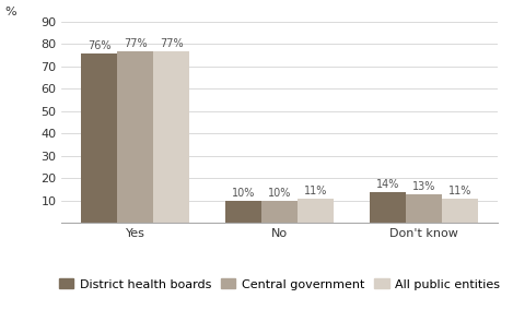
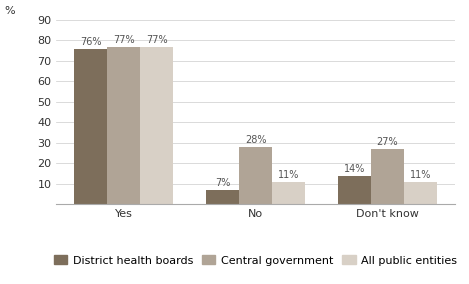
District health boards/No: 10% -> 7%
Central government/No: 10% -> 28%
Central government/Don't know: 13% -> 27%
